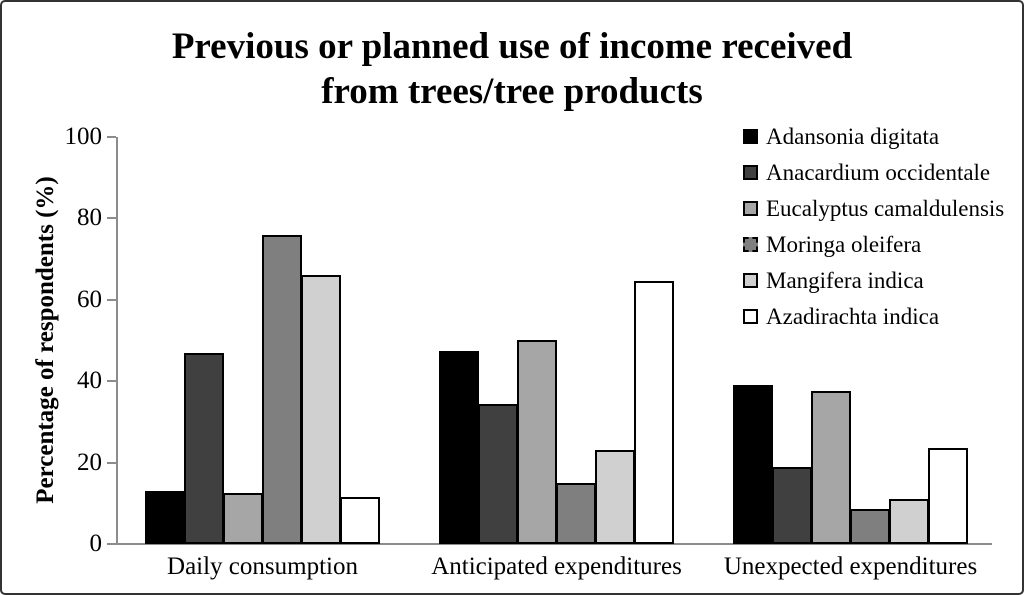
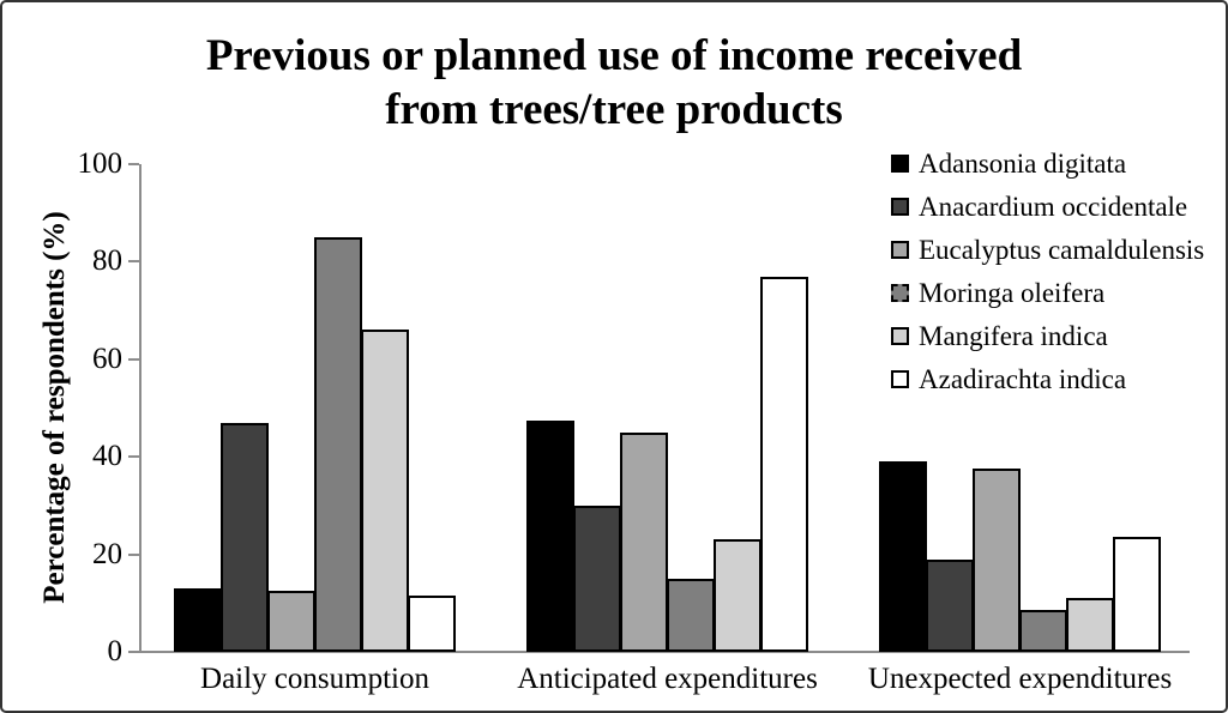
Moringa oleifera/Daily consumption: 76 -> 85
Anacardium occidentale/Anticipated expenditures: 34 -> 30
Eucalyptus camaldulensis/Anticipated expenditures: 50 -> 45
Azadirachta indica/Anticipated expenditures: 64 -> 77
